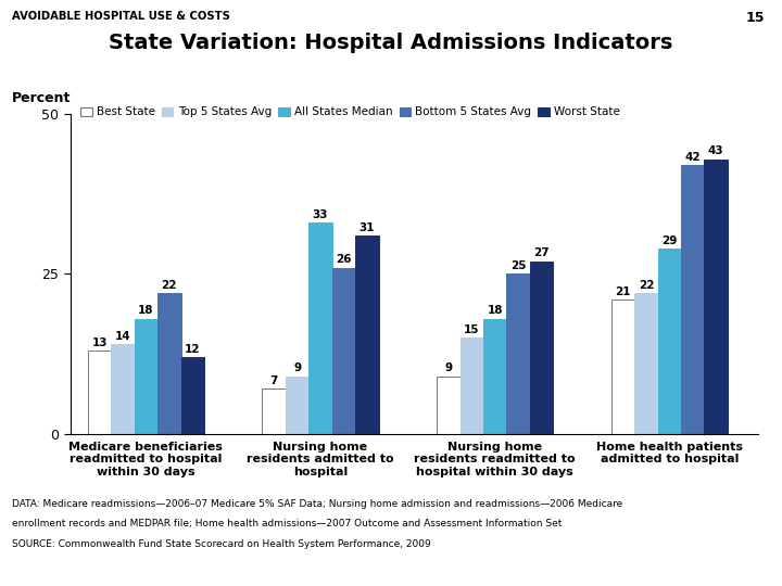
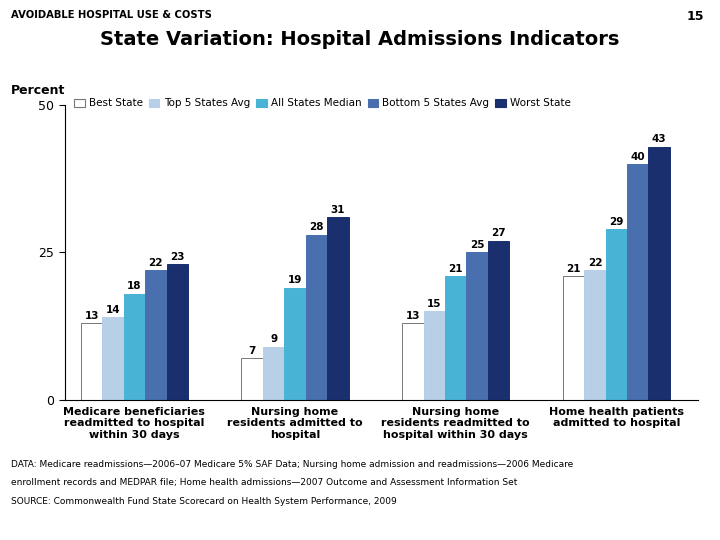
Worst State/Medicare beneficiaries readmitted to hospital within 30 days: 12 -> 23
All States Median/Nursing home residents admitted to hospital: 33 -> 19
Bottom 5 States Avg/Nursing home residents admitted to hospital: 26 -> 28
Best State/Nursing home residents readmitted to hospital within 30 days: 9 -> 13
All States Median/Nursing home residents readmitted to hospital within 30 days: 18 -> 21
Bottom 5 States Avg/Home health patients admitted to hospital: 42 -> 40
